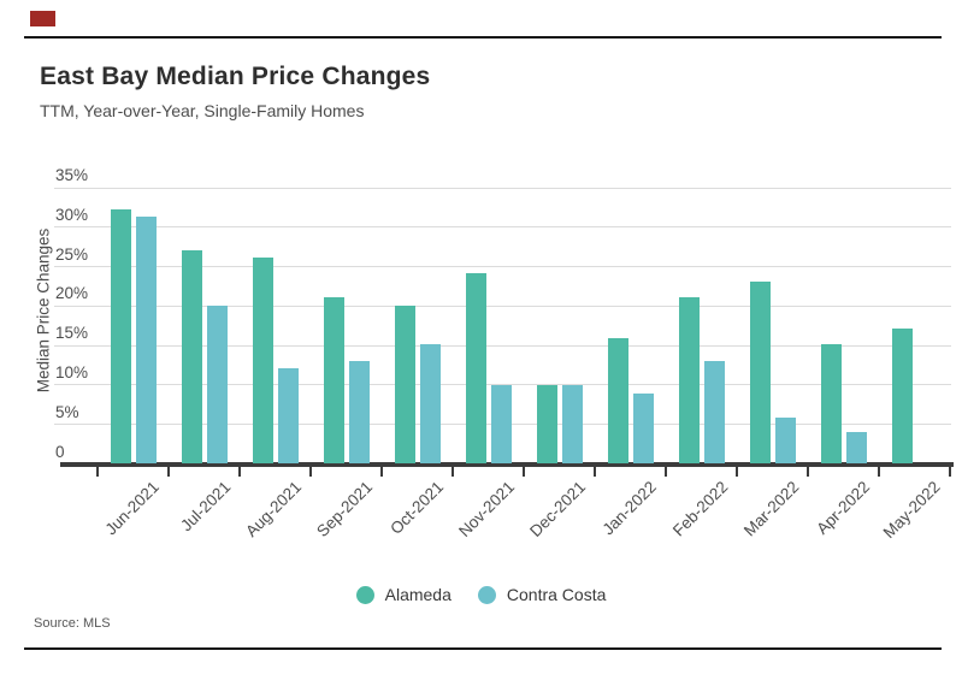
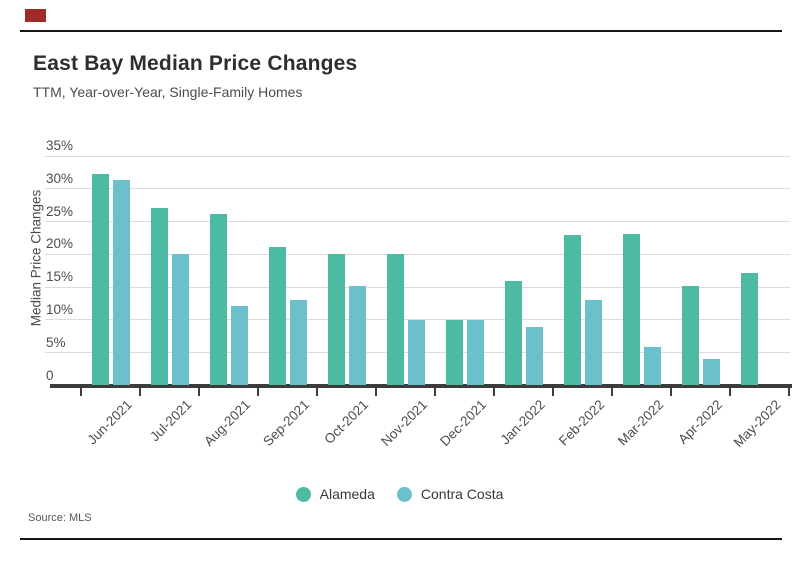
Alameda/Nov-2021: 24% -> 20%
Alameda/Feb-2022: 21% -> 23%
